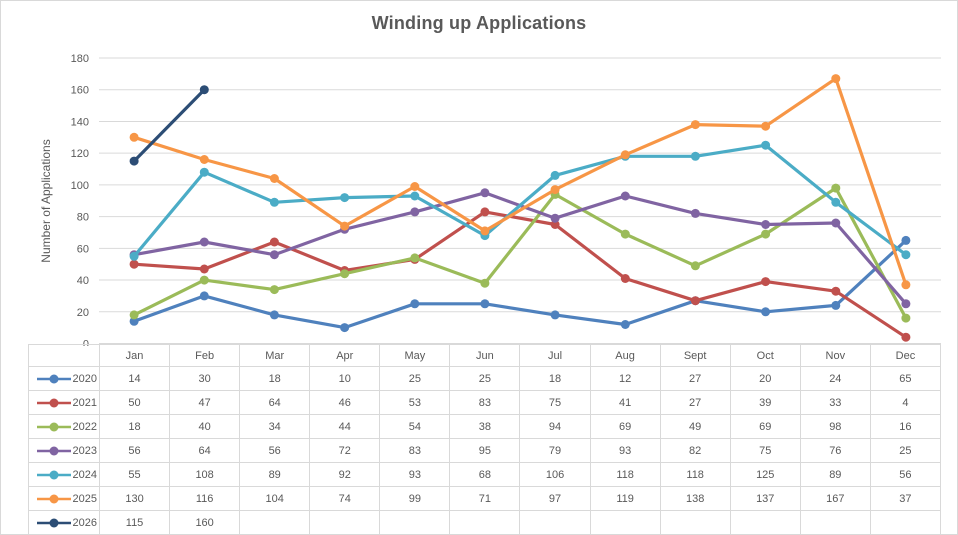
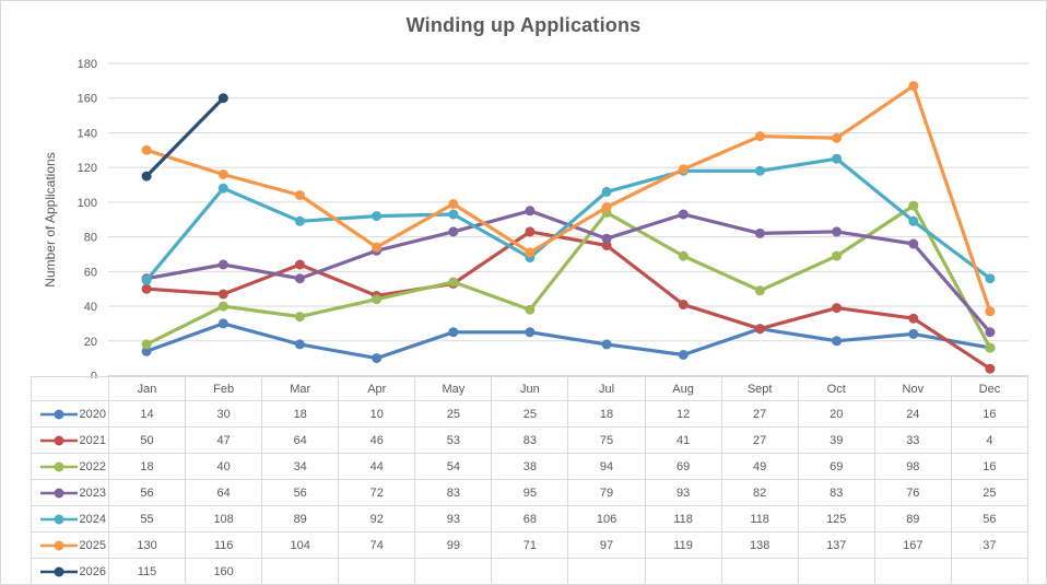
2023/Oct: 75 -> 83
2020/Dec: 65 -> 16
